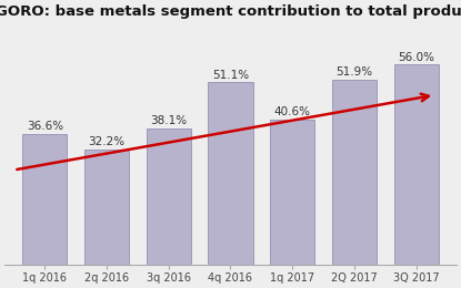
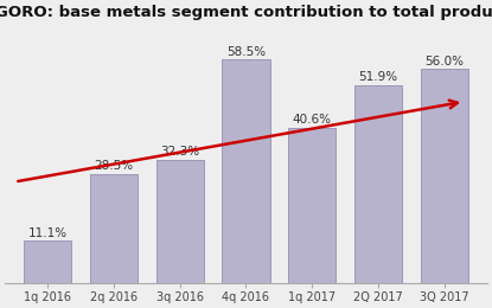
1q 2016: 36.6% -> 11.1%
2q 2016: 32.2% -> 28.5%
3q 2016: 38.1% -> 32.3%
4q 2016: 51.1% -> 58.5%
